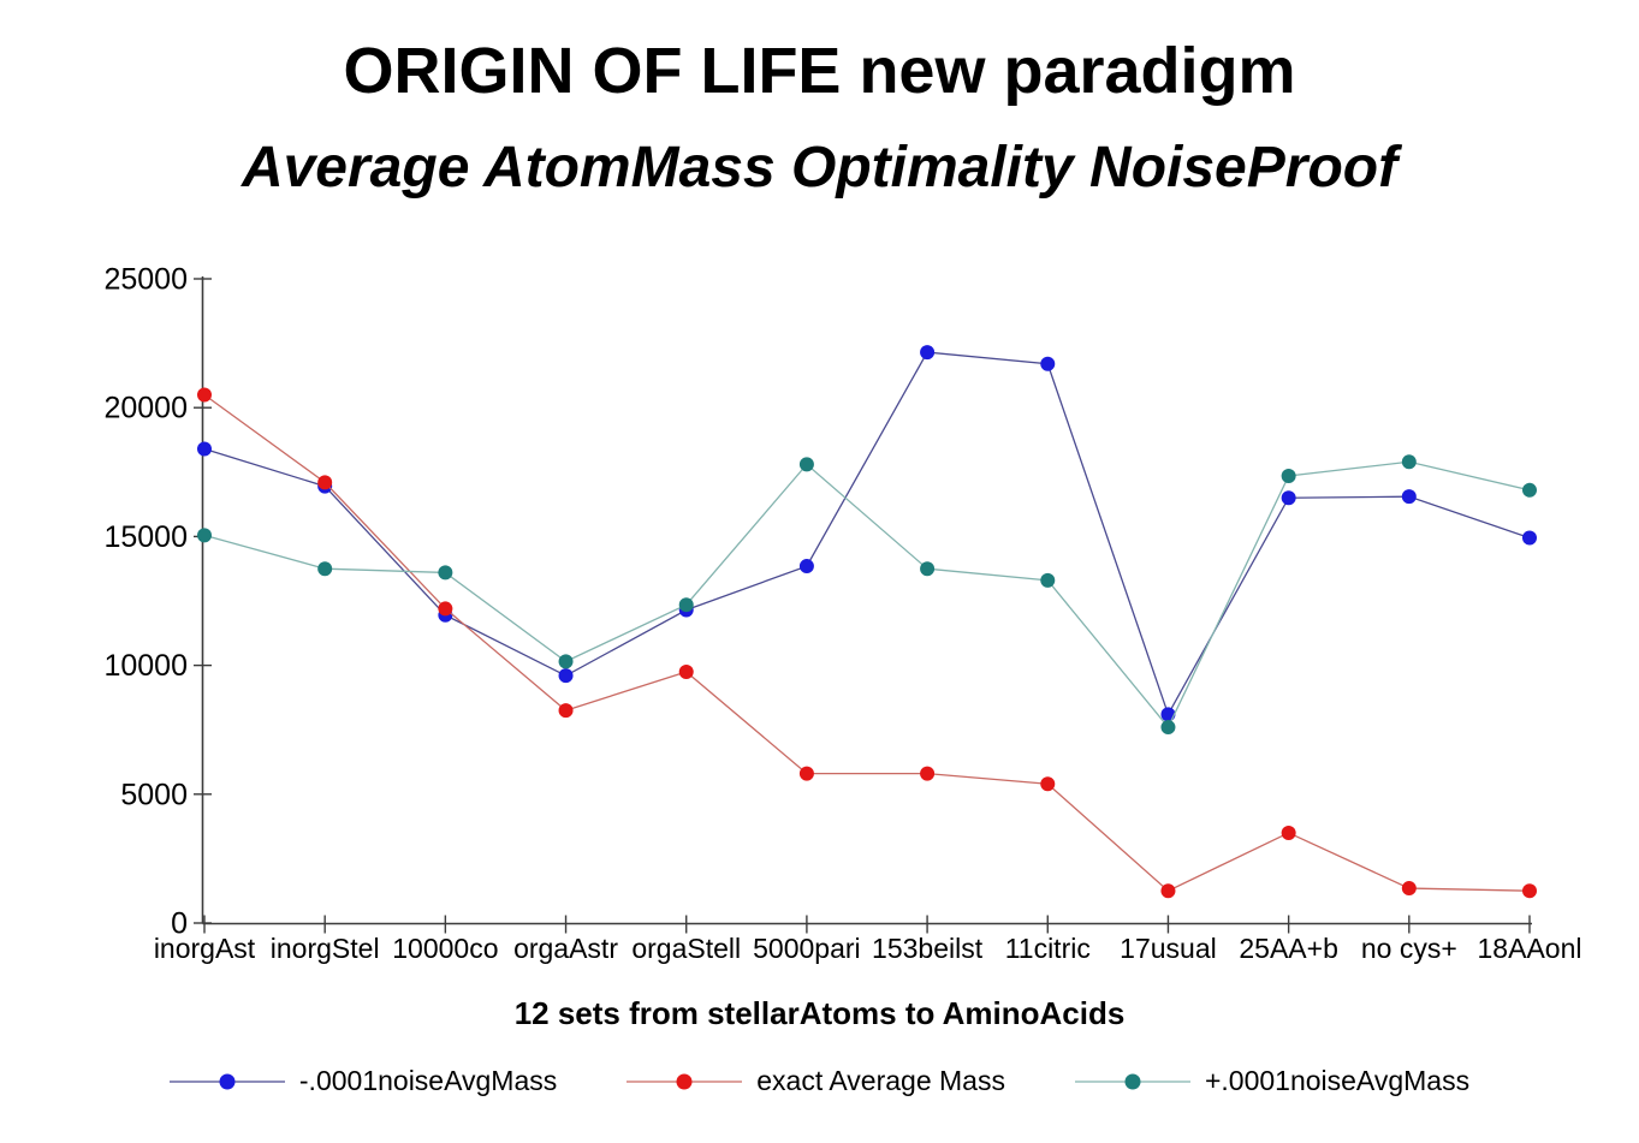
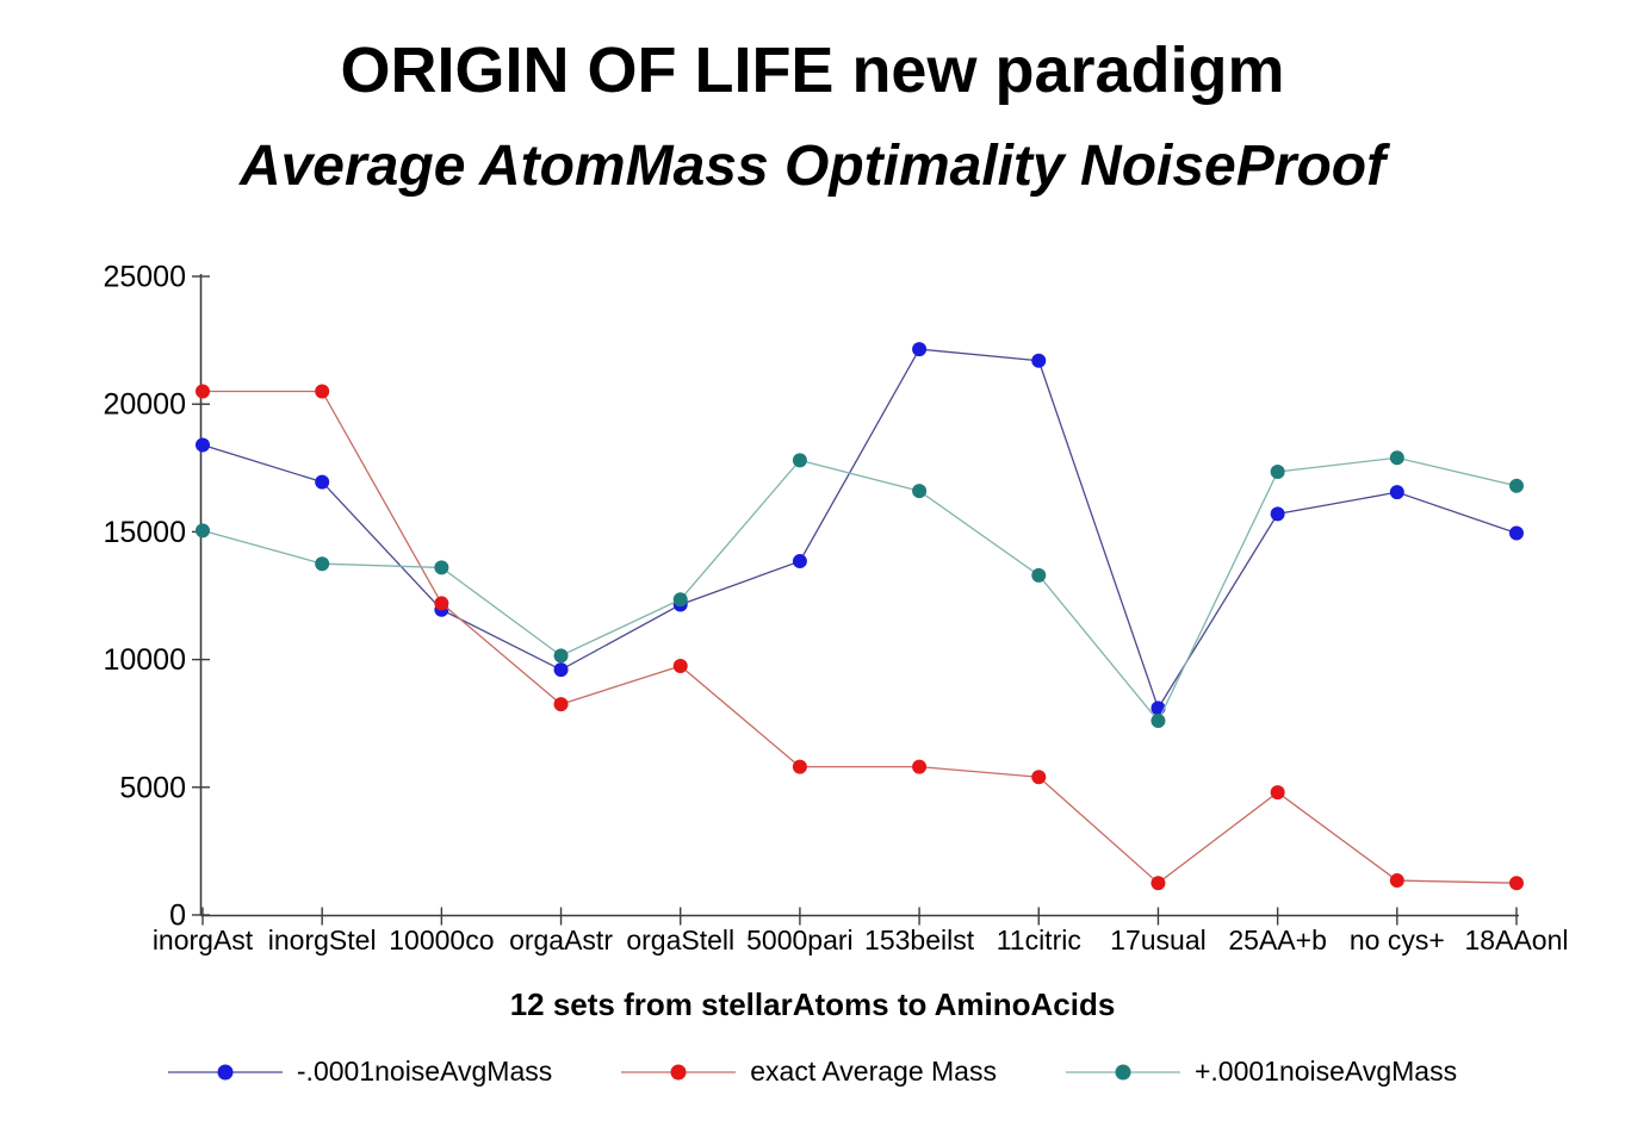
exact Average Mass/inorgStel: 17100 -> 20500
+.0001noiseAvgMass/153beilst: 13800 -> 16600
-.0001noiseAvgMass/25AA+b: 16500 -> 15700
exact Average Mass/25AA+b: 3500 -> 4800
